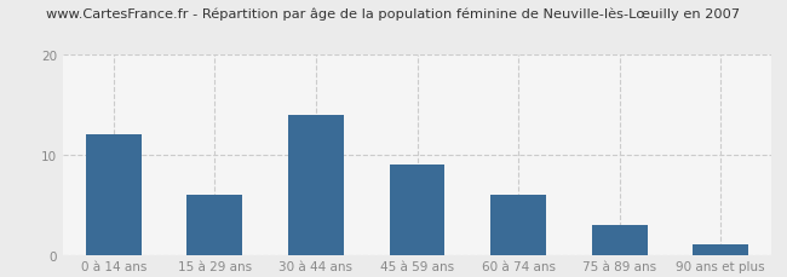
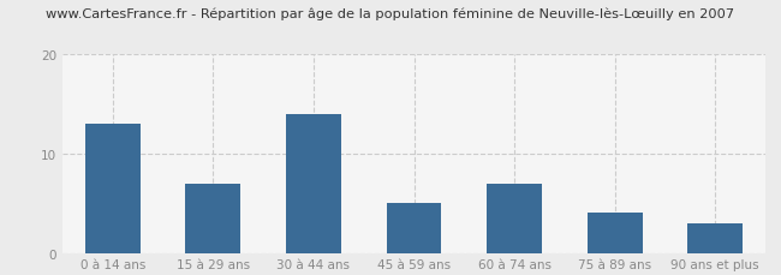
0 à 14 ans: 12 -> 13
15 à 29 ans: 6 -> 7
45 à 59 ans: 9 -> 5
60 à 74 ans: 6 -> 7
75 à 89 ans: 3 -> 4
90 ans et plus: 1 -> 3
